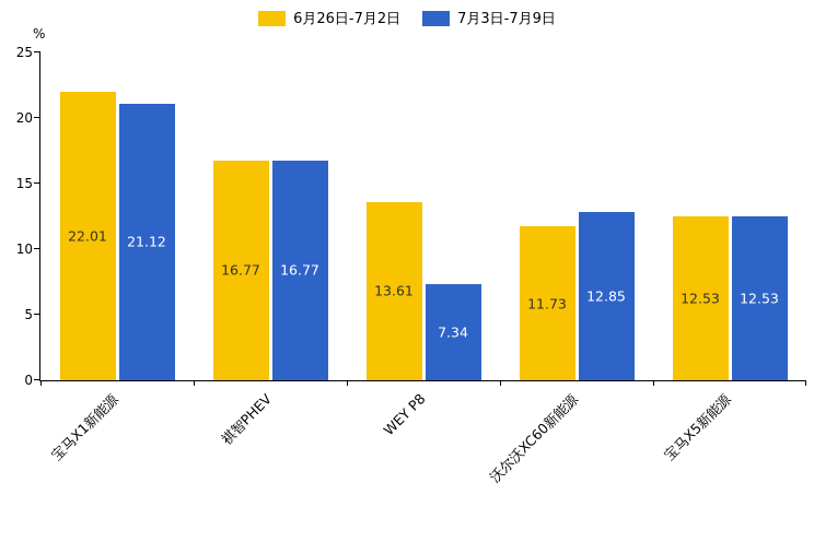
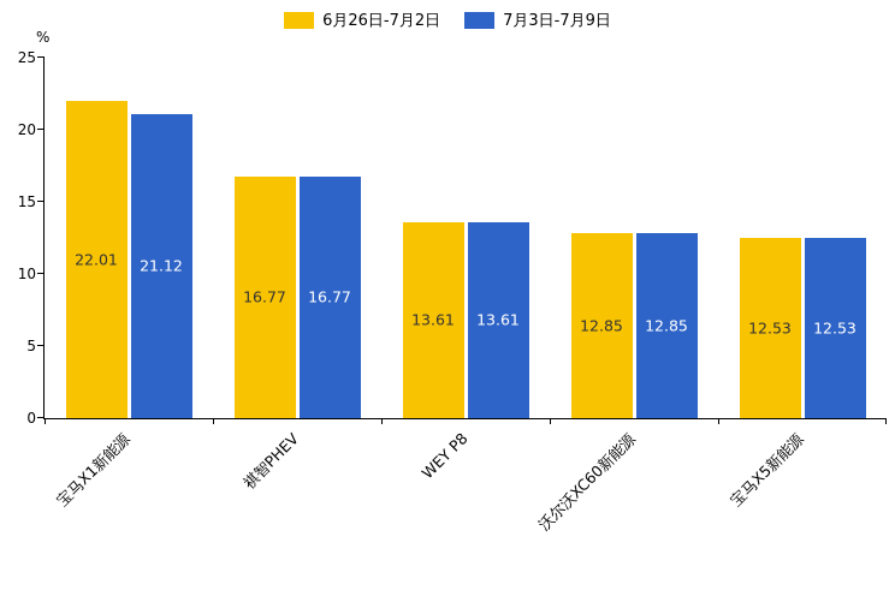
7月3日-7月9日/WEY P8: 7.34 -> 13.61
6月26日-7月2日/沃尔沃XC60新能源: 11.73 -> 12.85
